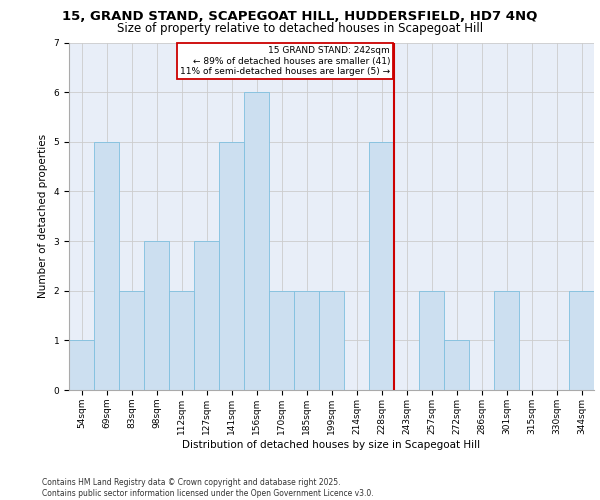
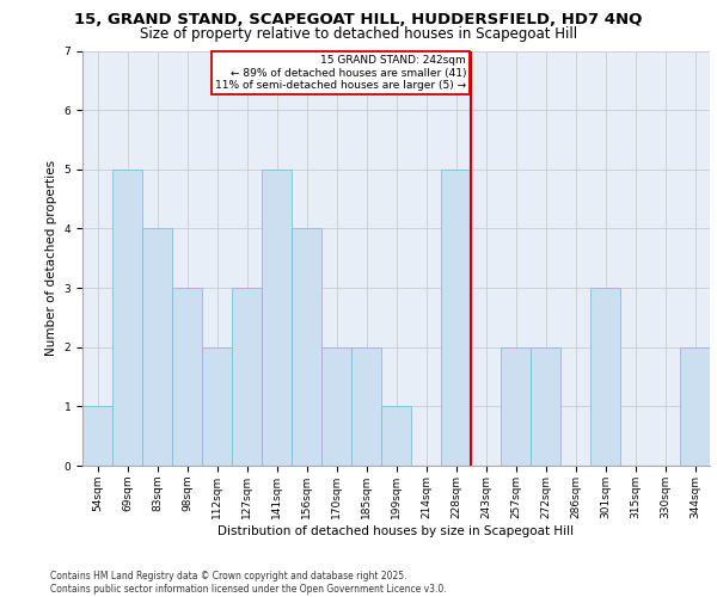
83sqm: 2 -> 4
156sqm: 6 -> 4
199sqm: 2 -> 1
272sqm: 1 -> 2
301sqm: 2 -> 3
